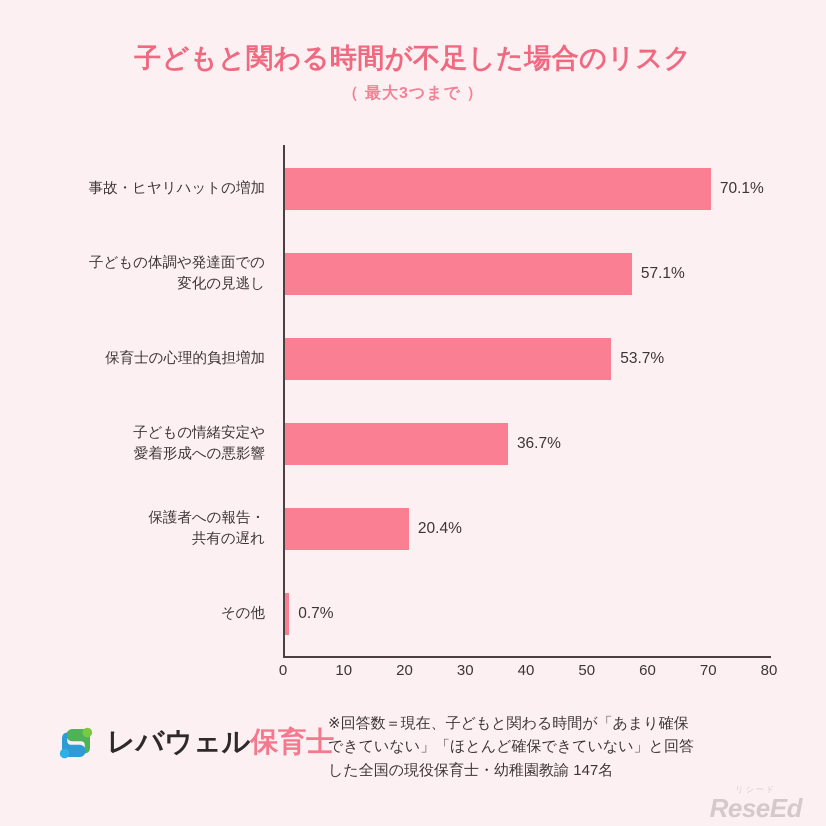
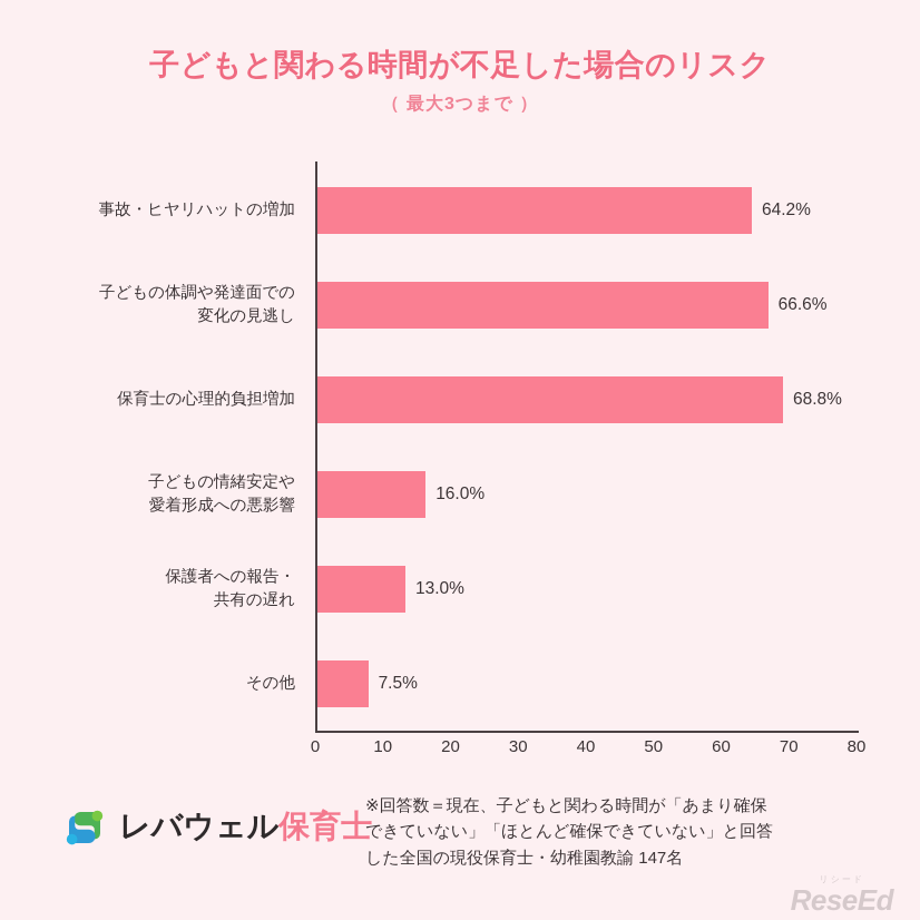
事故・ヒヤリハットの増加: 70.1% -> 64.2%
子どもの体調や発達面での 変化の見逃し: 57.1% -> 66.6%
保育士の心理的負担増加: 53.7% -> 68.8%
子どもの情緒安定や 愛着形成への悪影響: 36.7% -> 16.0%
保護者への報告・ 共有の遅れ: 20.4% -> 13.0%
その他: 0.7% -> 7.5%
